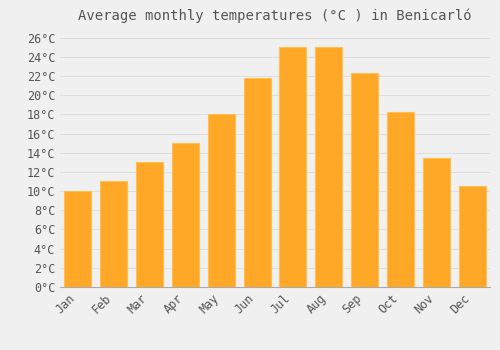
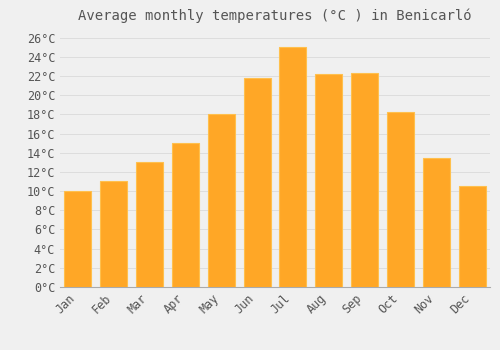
Aug: 25.0°C -> 22.2°C
